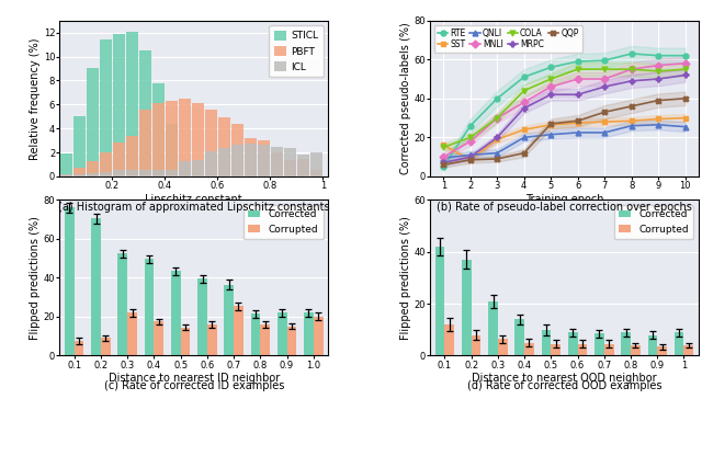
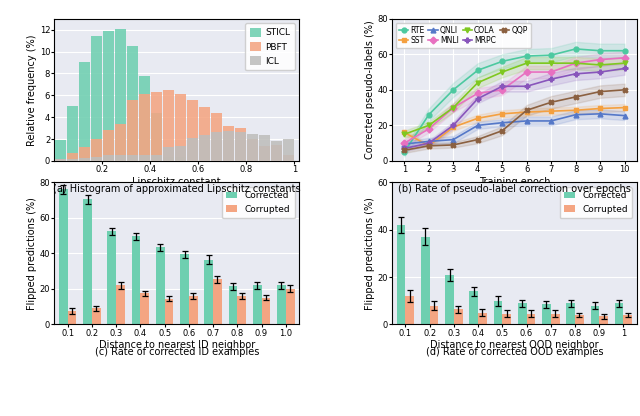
MNLI/5: 46 -> 40
QQP/5: 27 -> 17
